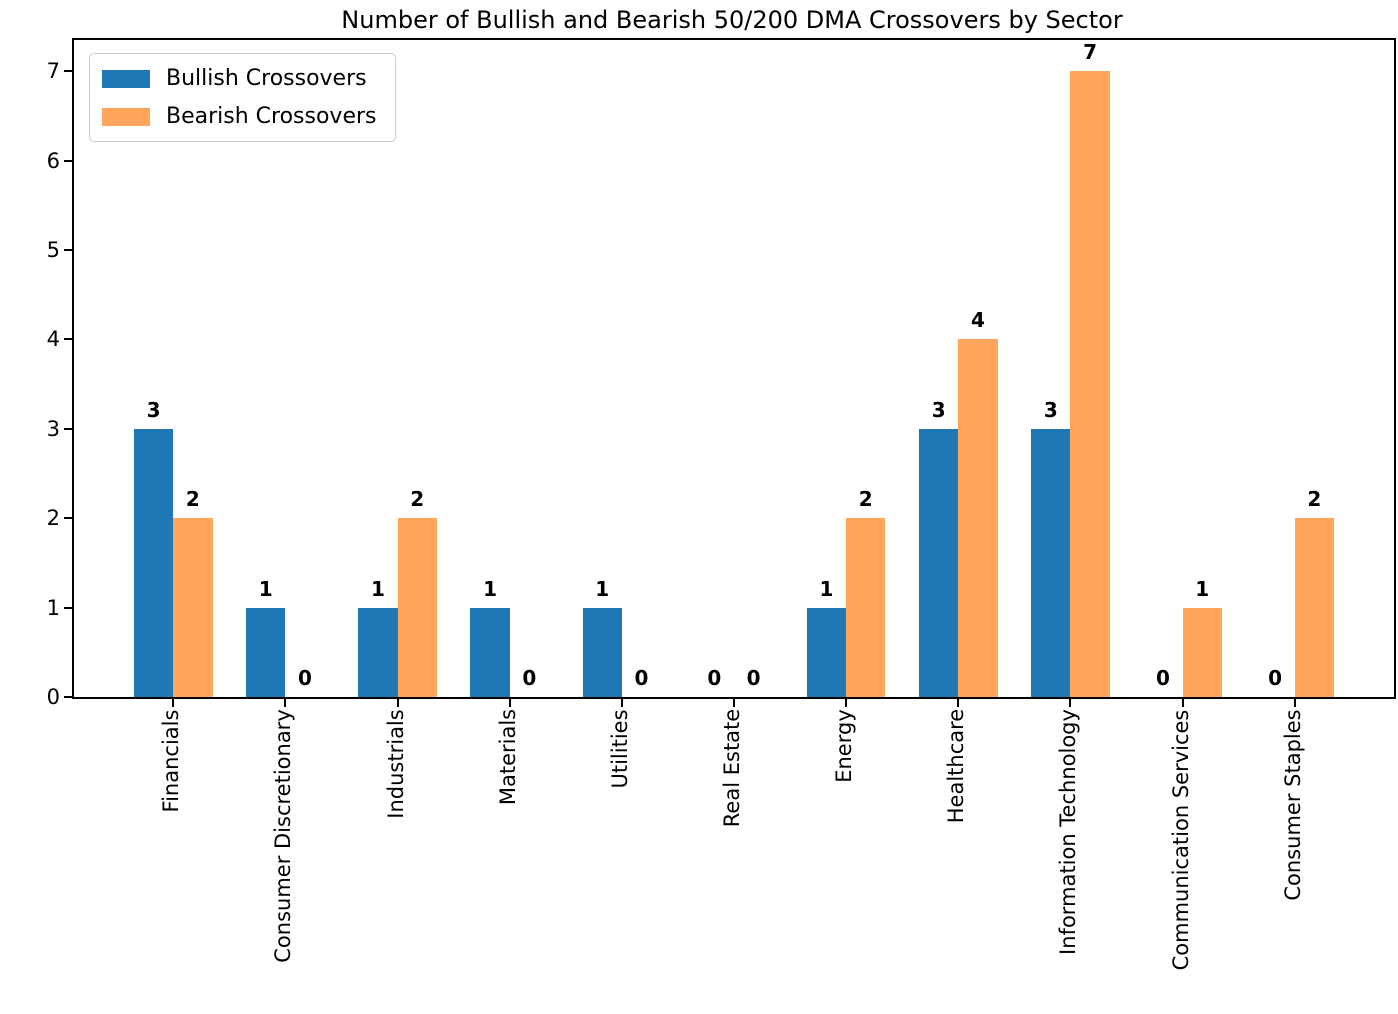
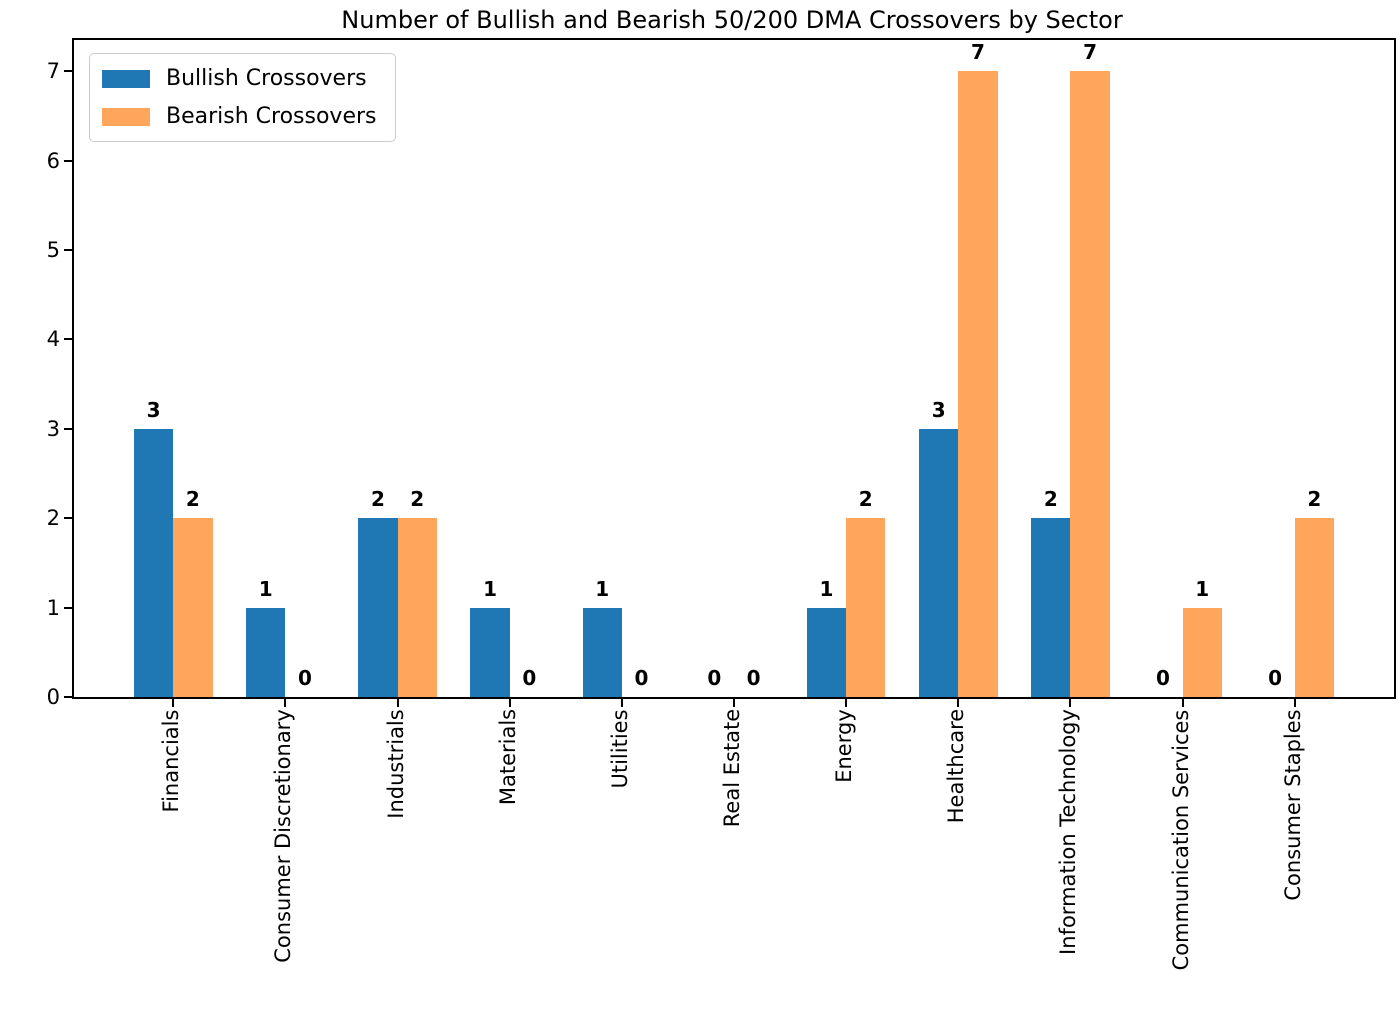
Bullish Crossovers/Industrials: 1 -> 2
Bearish Crossovers/Healthcare: 4 -> 7
Bullish Crossovers/Information Technology: 3 -> 2
